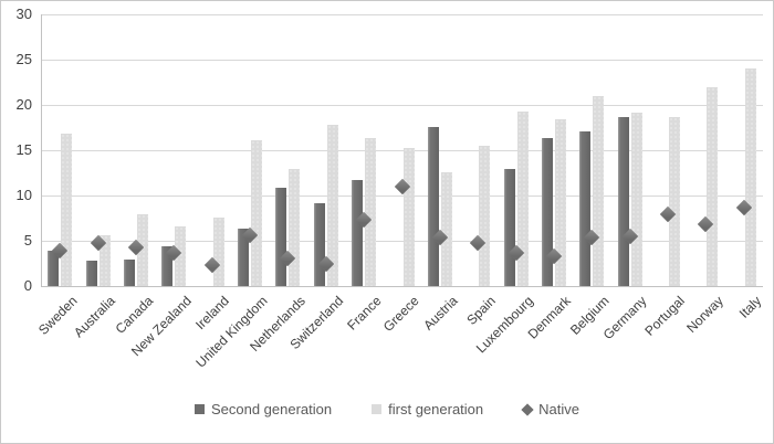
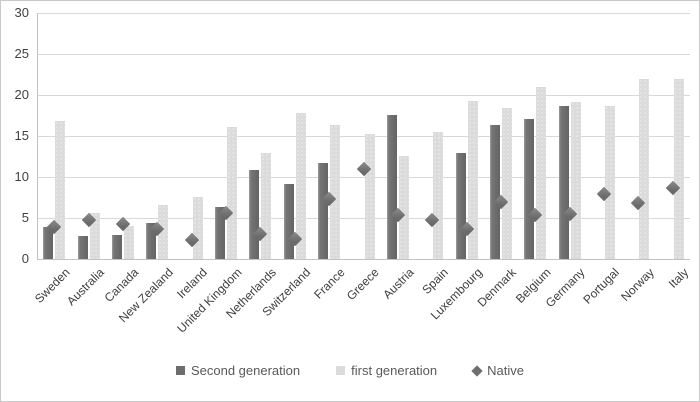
first generation/Canada: 8 -> 4
Native/Denmark: 3 -> 7
first generation/Italy: 24 -> 22
